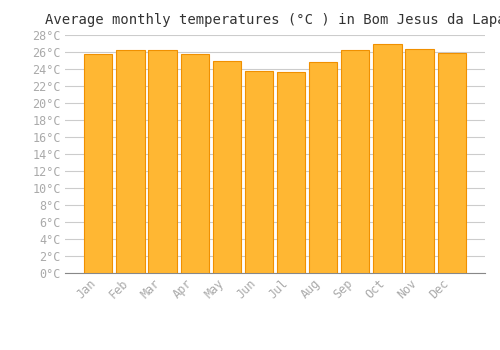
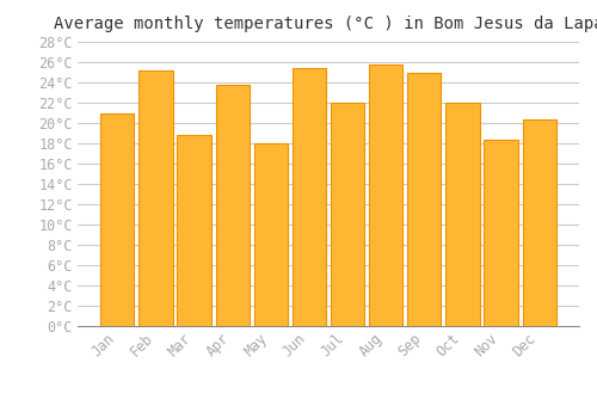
Jan: 25.8°C -> 21.0°C
Feb: 26.2°C -> 25.2°C
Mar: 26.2°C -> 18.8°C
Apr: 25.8°C -> 23.8°C
May: 25.0°C -> 18.0°C
Jun: 23.8°C -> 25.4°C
Jul: 23.6°C -> 22.0°C
Aug: 24.8°C -> 25.8°C
Sep: 26.2°C -> 25.0°C
Oct: 27.0°C -> 22.0°C
Nov: 26.4°C -> 18.4°C
Dec: 25.9°C -> 20.4°C
